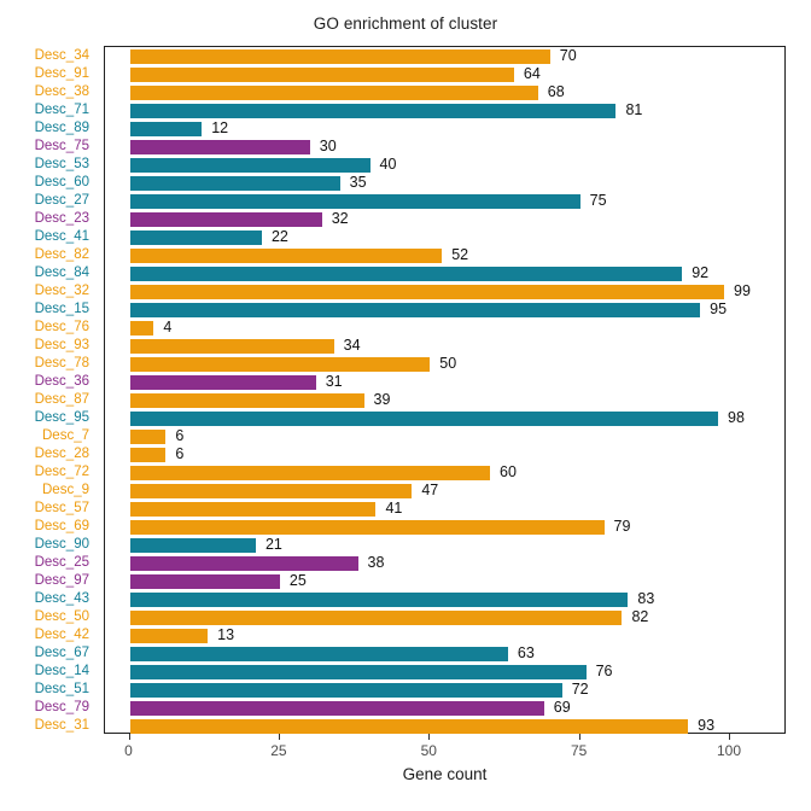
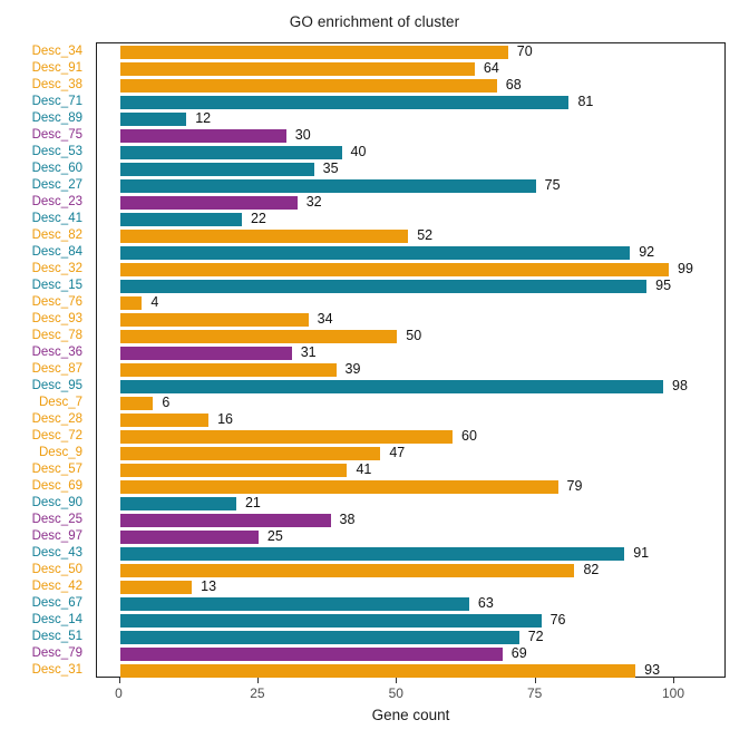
Desc_28: 6 -> 16
Desc_43: 83 -> 91
